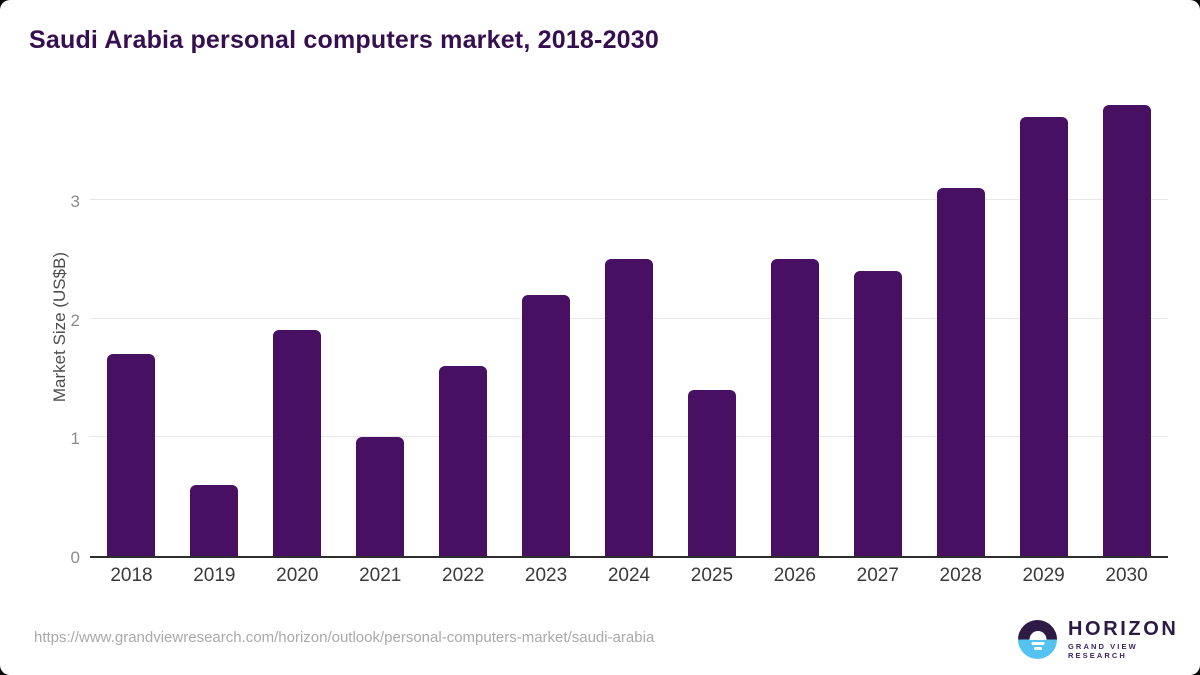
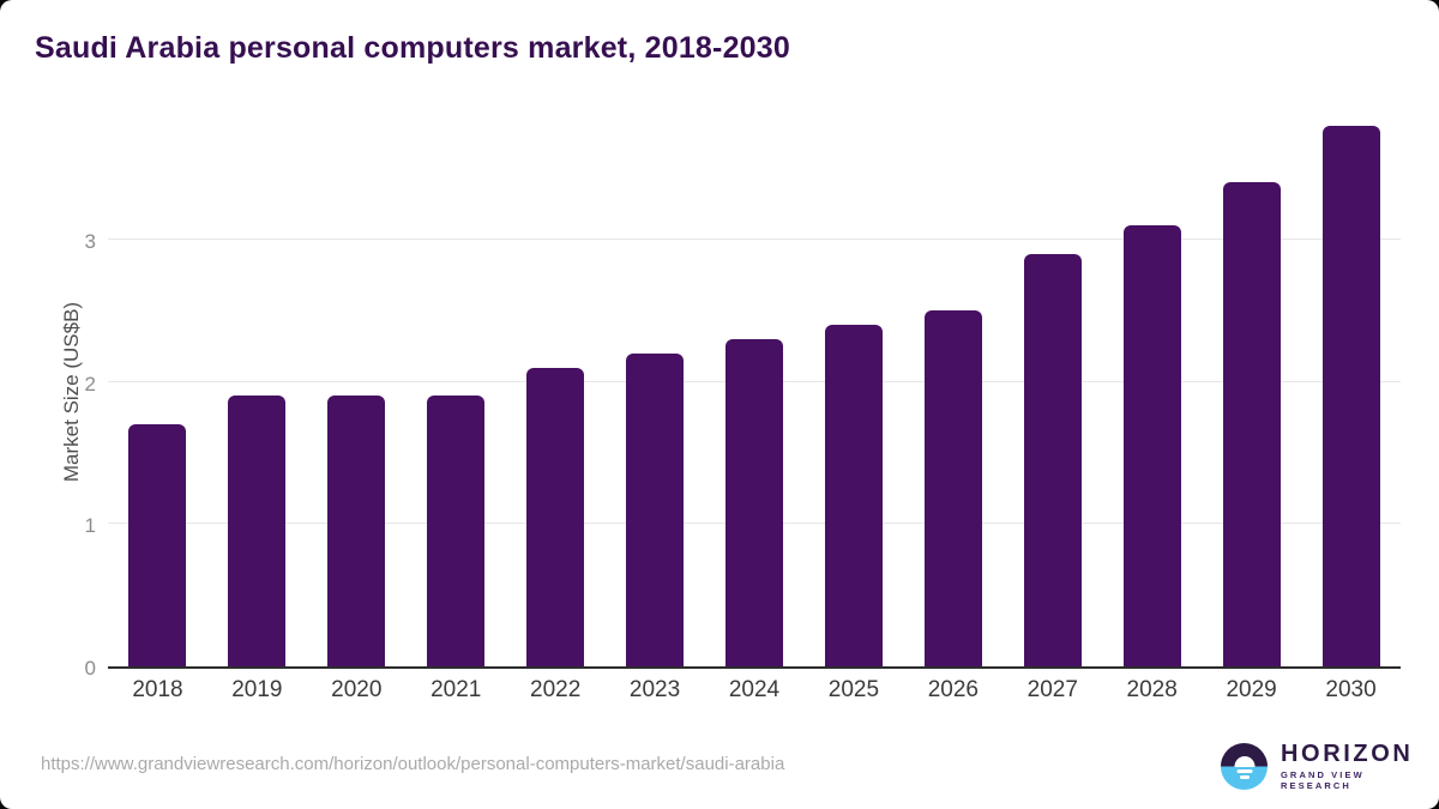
2019: 0.6 -> 1.9
2021: 1.0 -> 1.9
2022: 1.6 -> 2.1
2024: 2.5 -> 2.3
2025: 1.4 -> 2.4
2027: 2.4 -> 2.9
2029: 3.7 -> 3.4
